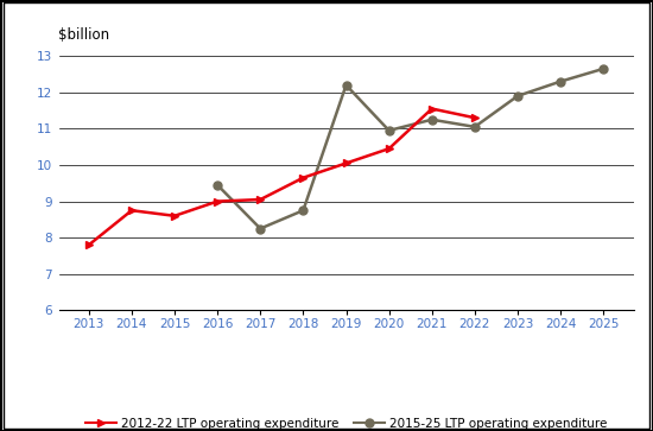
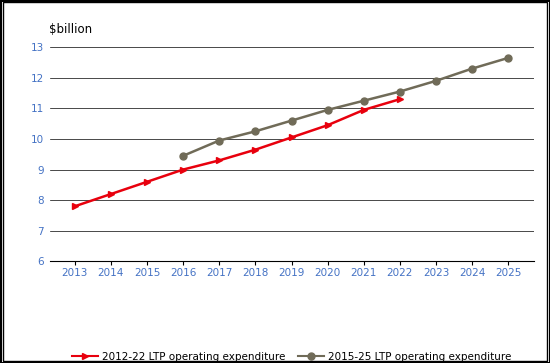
2012-22 LTP operating expenditure/2014: 8.75 -> 8.20
2012-22 LTP operating expenditure/2017: 9.05 -> 9.30
2015-25 LTP operating expenditure/2017: 8.25 -> 9.95
2015-25 LTP operating expenditure/2018: 8.75 -> 10.25
2015-25 LTP operating expenditure/2019: 12.20 -> 10.60
2012-22 LTP operating expenditure/2021: 11.55 -> 10.95
2015-25 LTP operating expenditure/2022: 11.05 -> 11.55
